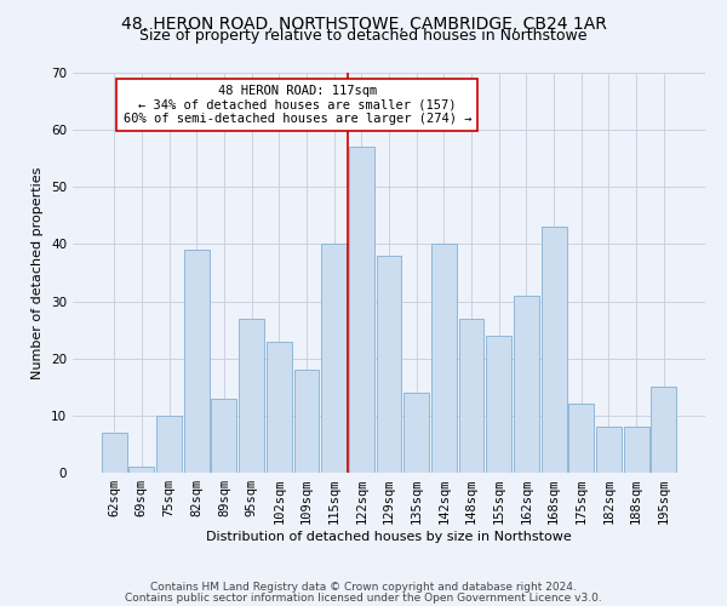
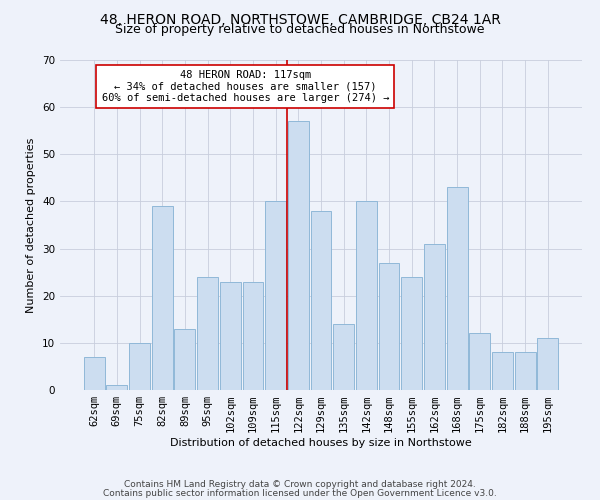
95sqm: 27 -> 24
109sqm: 18 -> 23
195sqm: 15 -> 11
